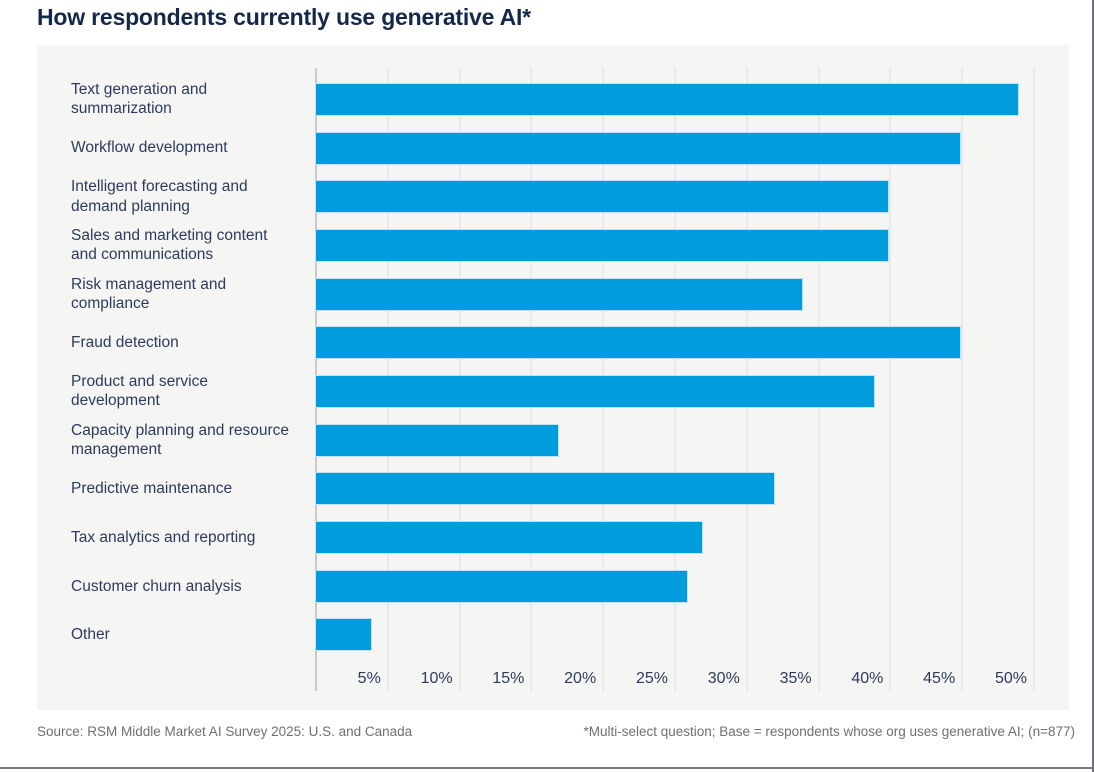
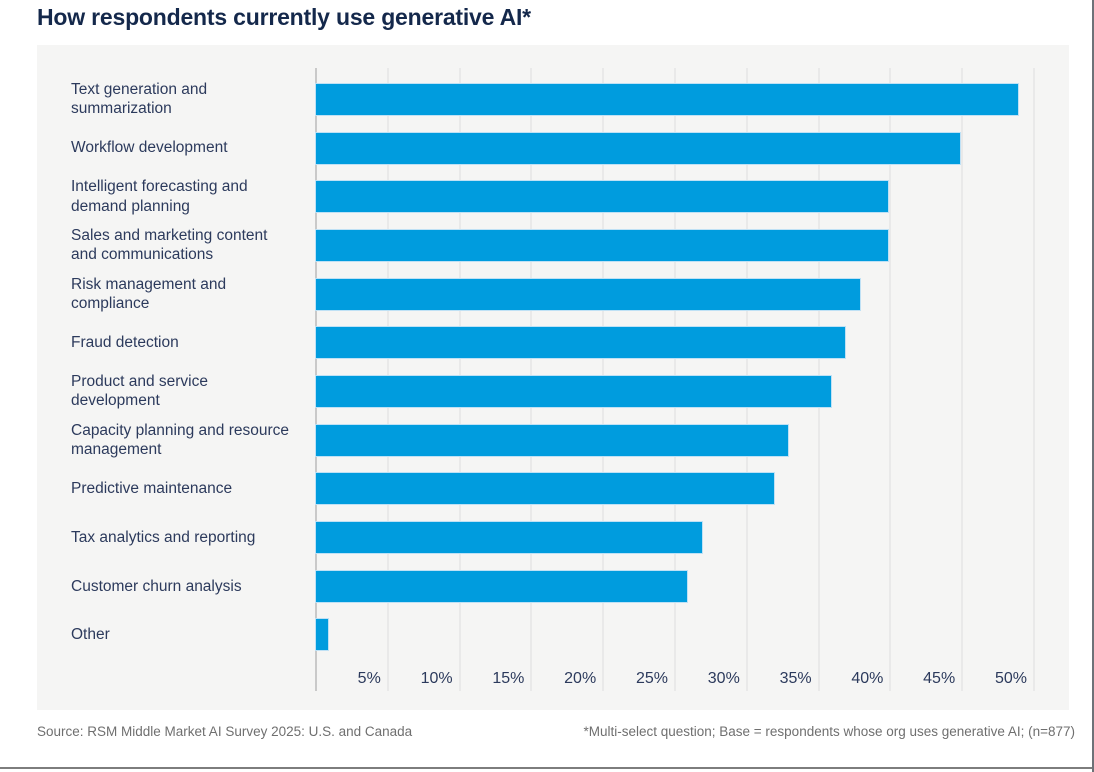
Risk management and compliance: 34% -> 38%
Fraud detection: 45% -> 37%
Product and service development: 39% -> 36%
Capacity planning and resource management: 17% -> 33%
Other: 4% -> 1%
